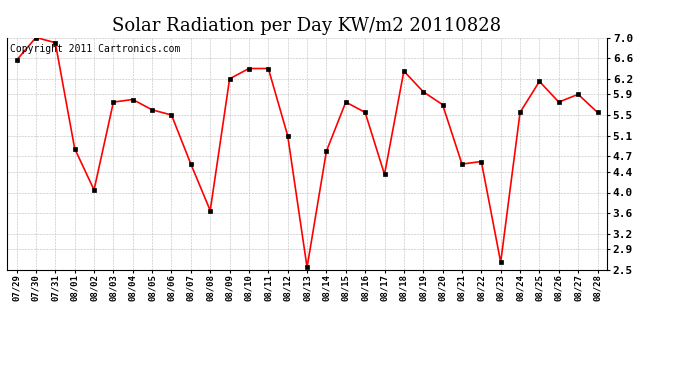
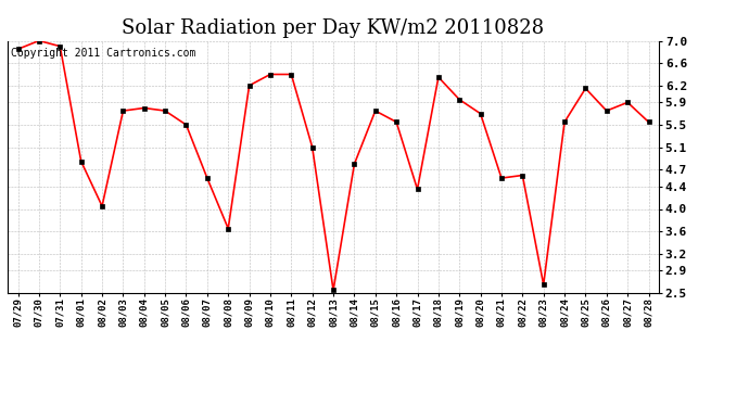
07/29: 6.56 -> 6.85
08/05: 5.60 -> 5.75
